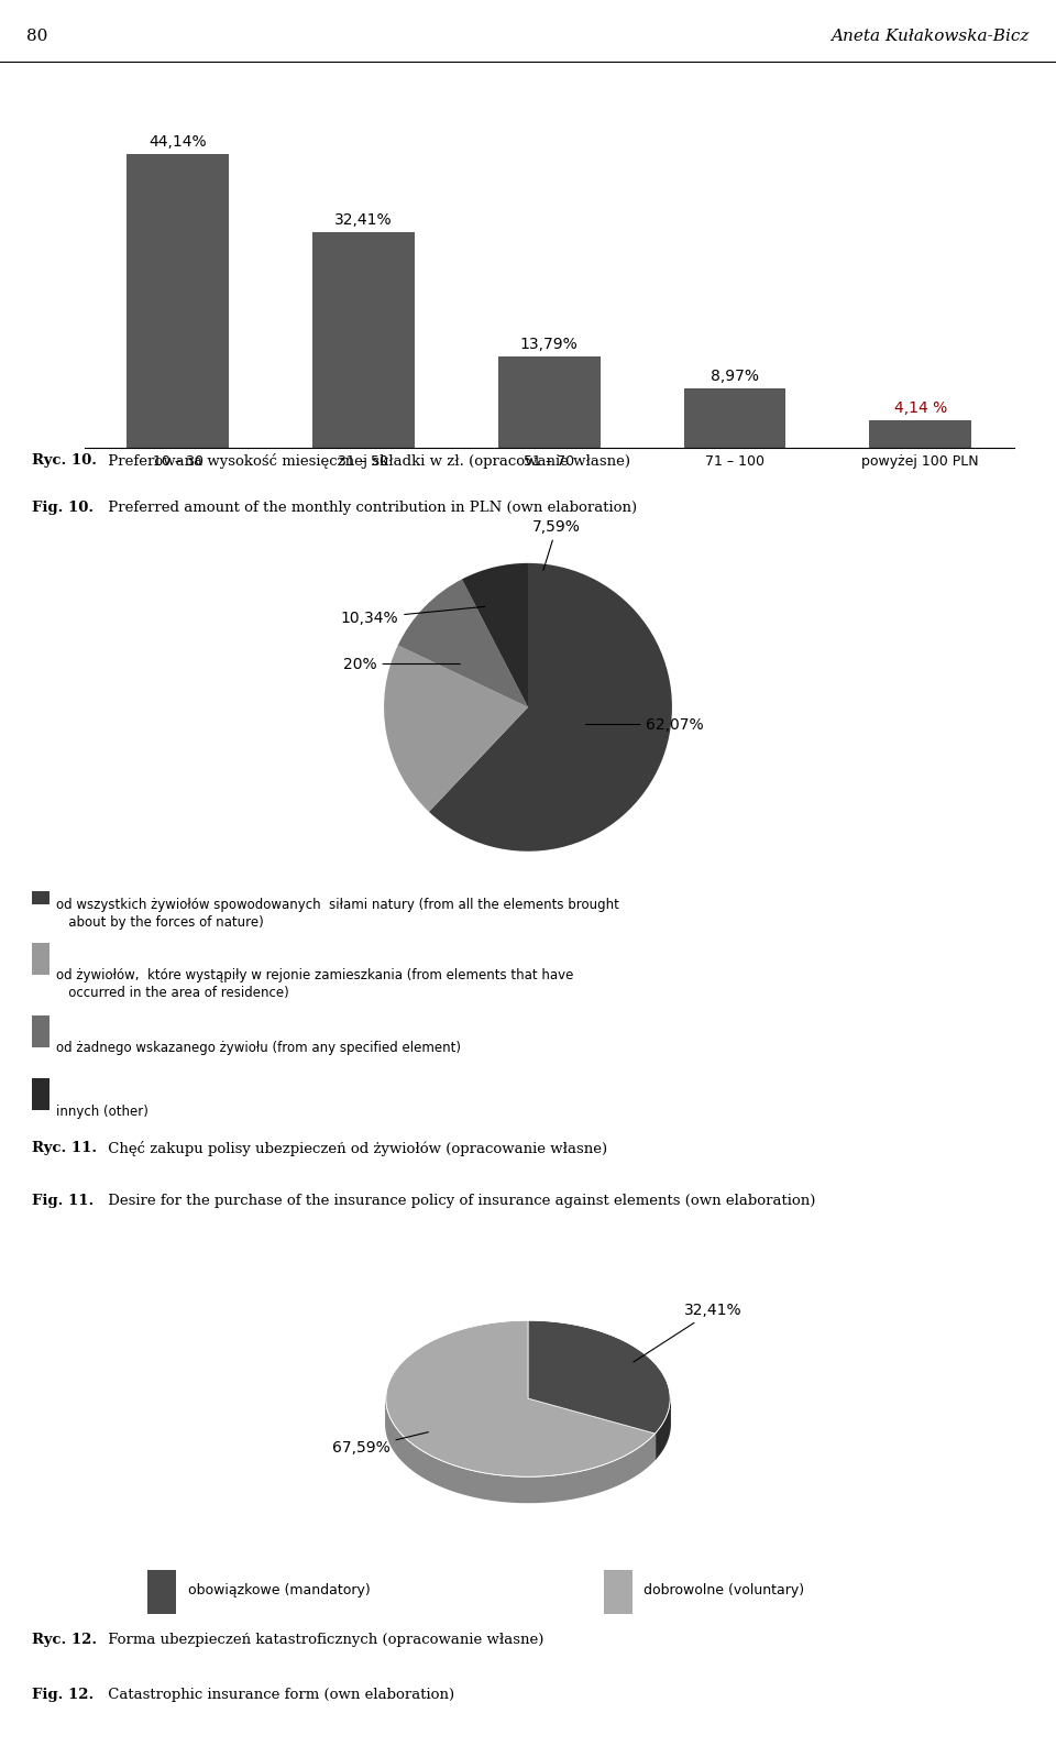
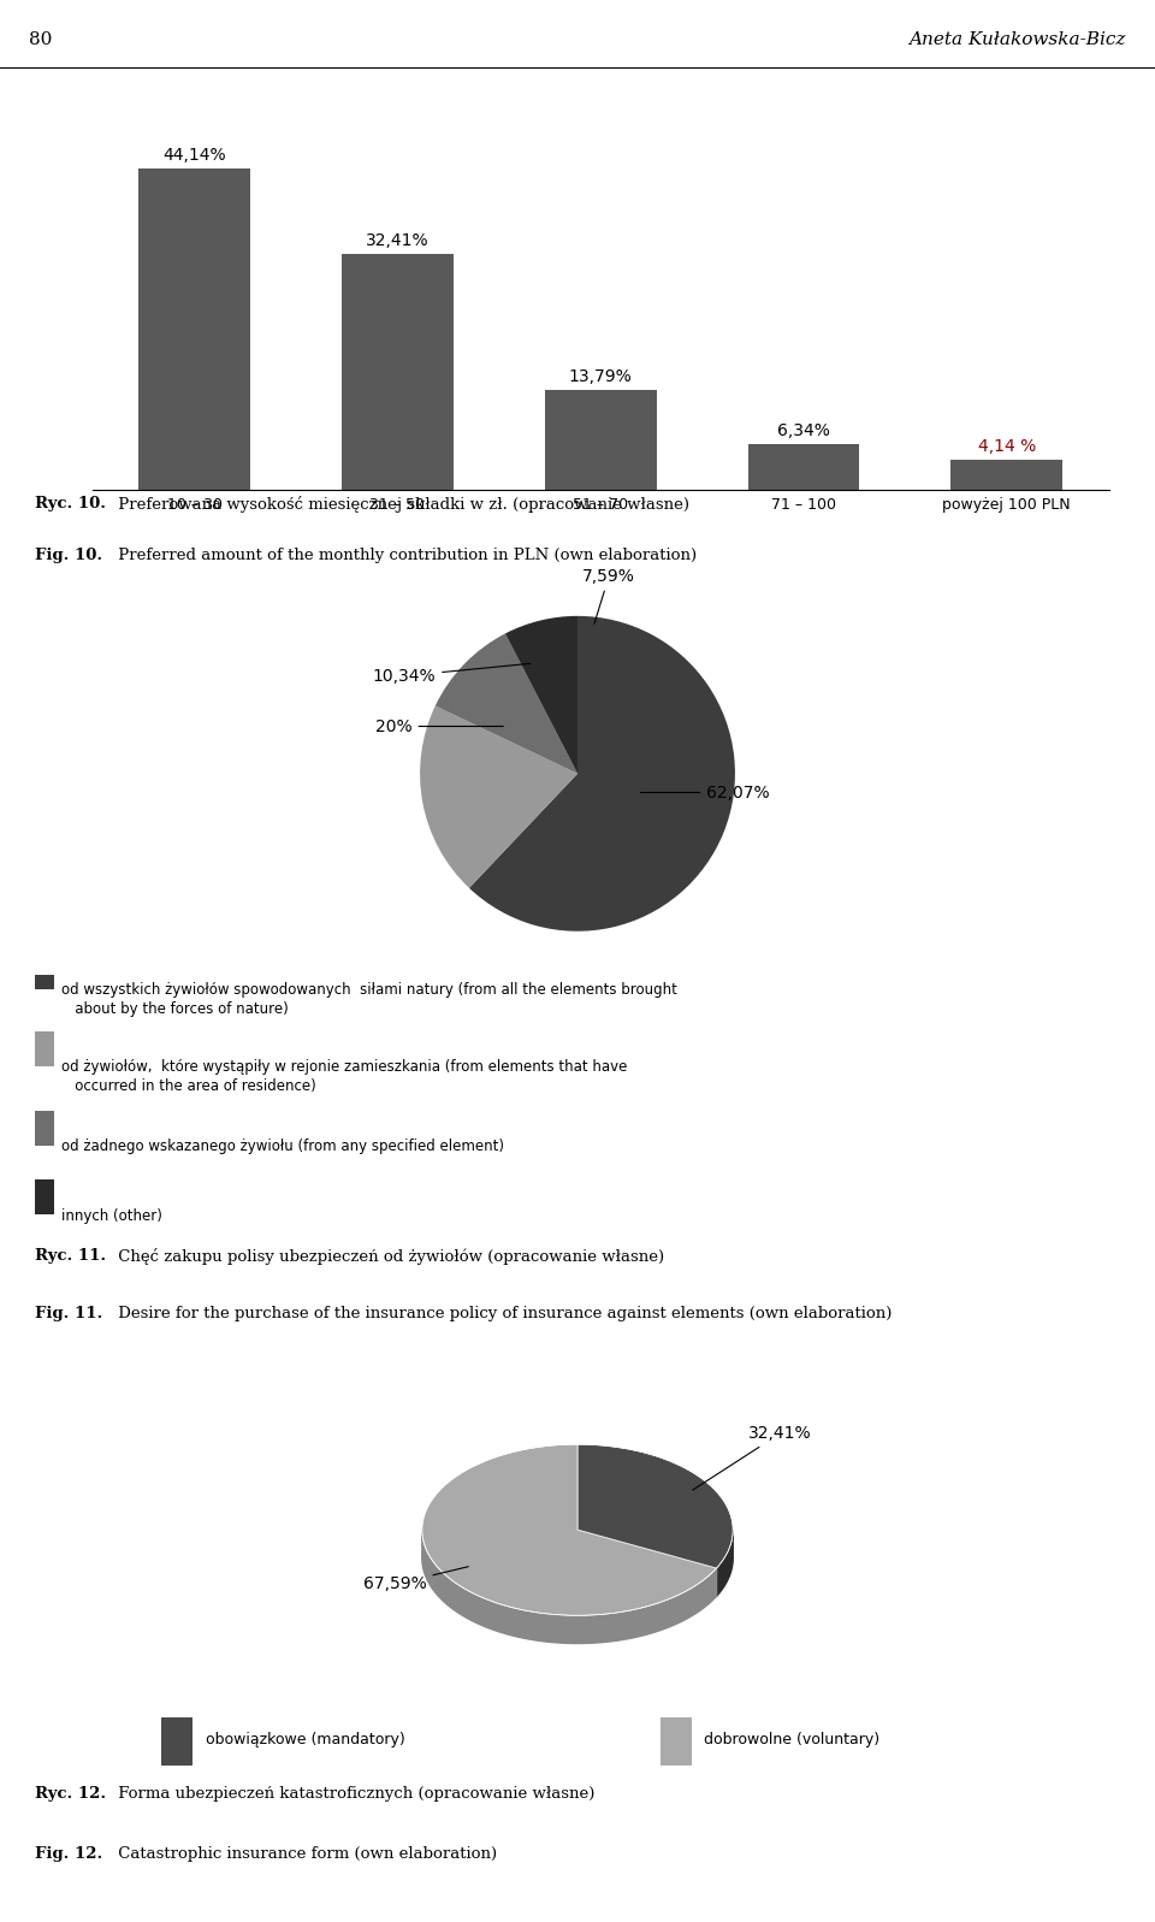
71 – 100: 8,97% -> 6,34%
